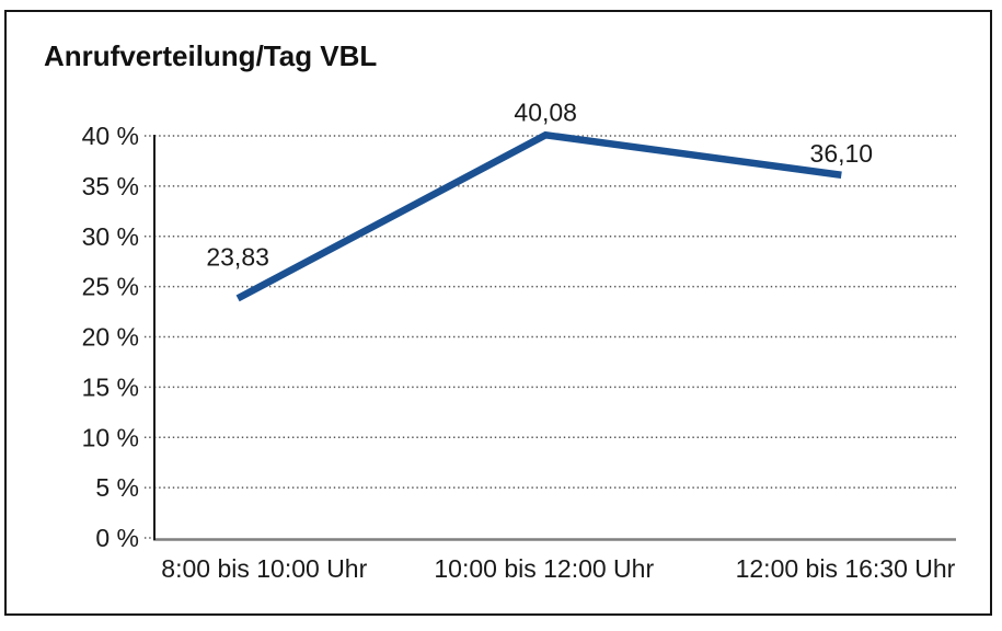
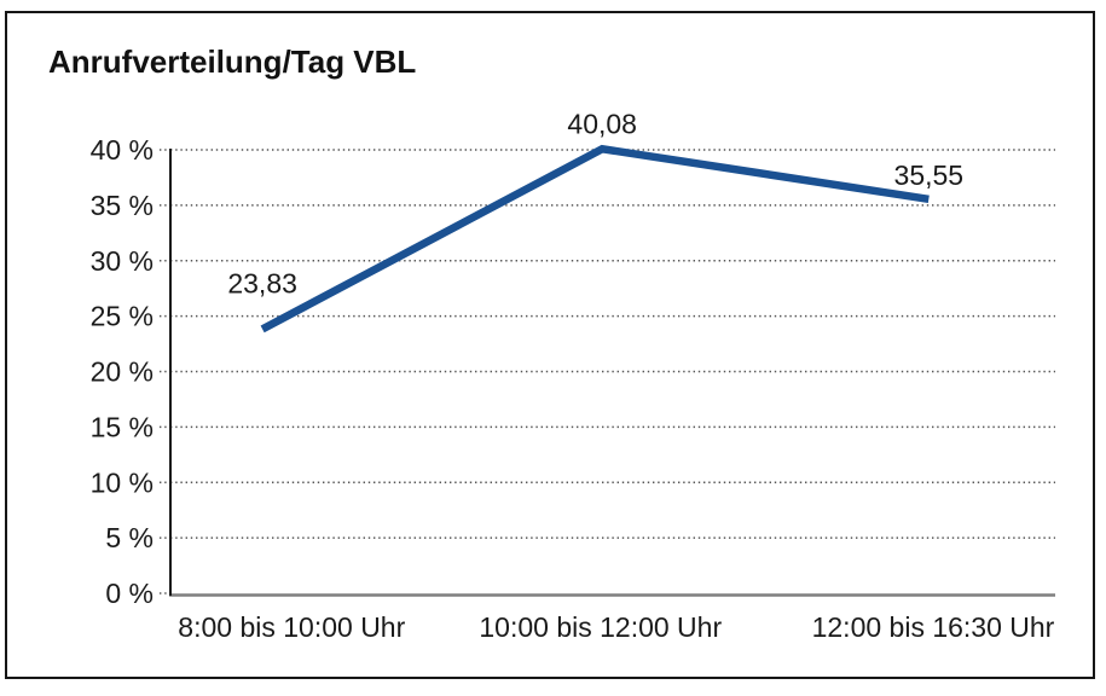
12:00 bis 16:30 Uhr: 36,10 -> 35,55
